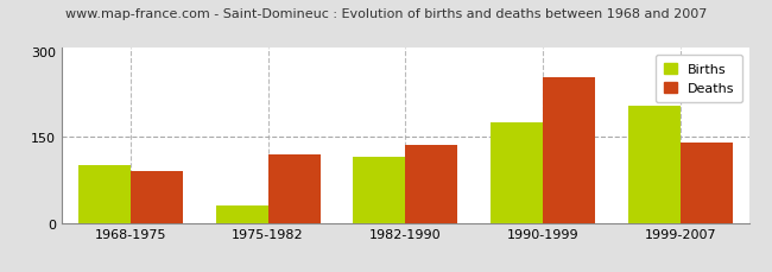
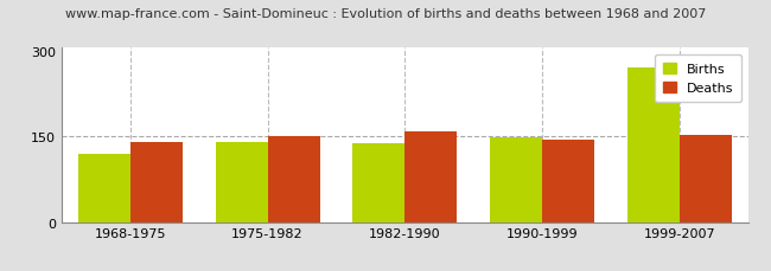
Births/1968-1975: 100 -> 120
Deaths/1968-1975: 90 -> 140
Births/1975-1982: 30 -> 140
Deaths/1975-1982: 120 -> 150
Births/1982-1990: 115 -> 138
Deaths/1982-1990: 135 -> 158
Births/1990-1999: 175 -> 148
Deaths/1990-1999: 255 -> 145
Births/1999-2007: 205 -> 270
Deaths/1999-2007: 140 -> 152
